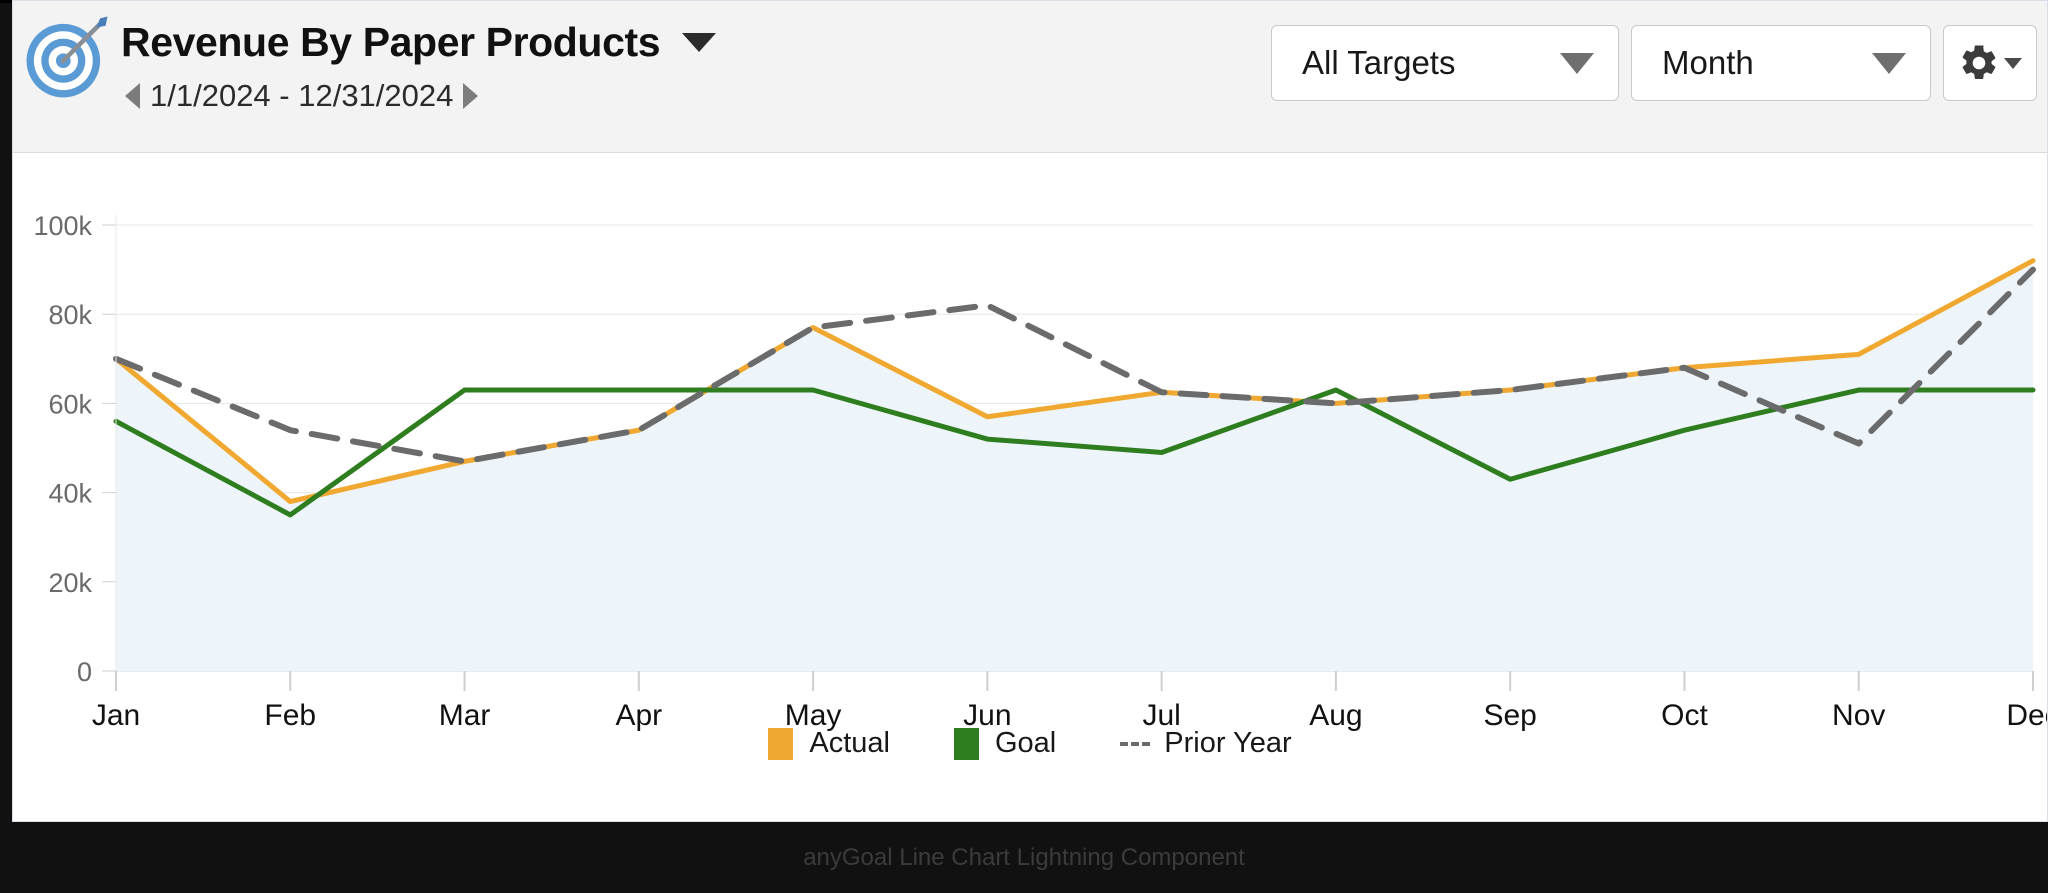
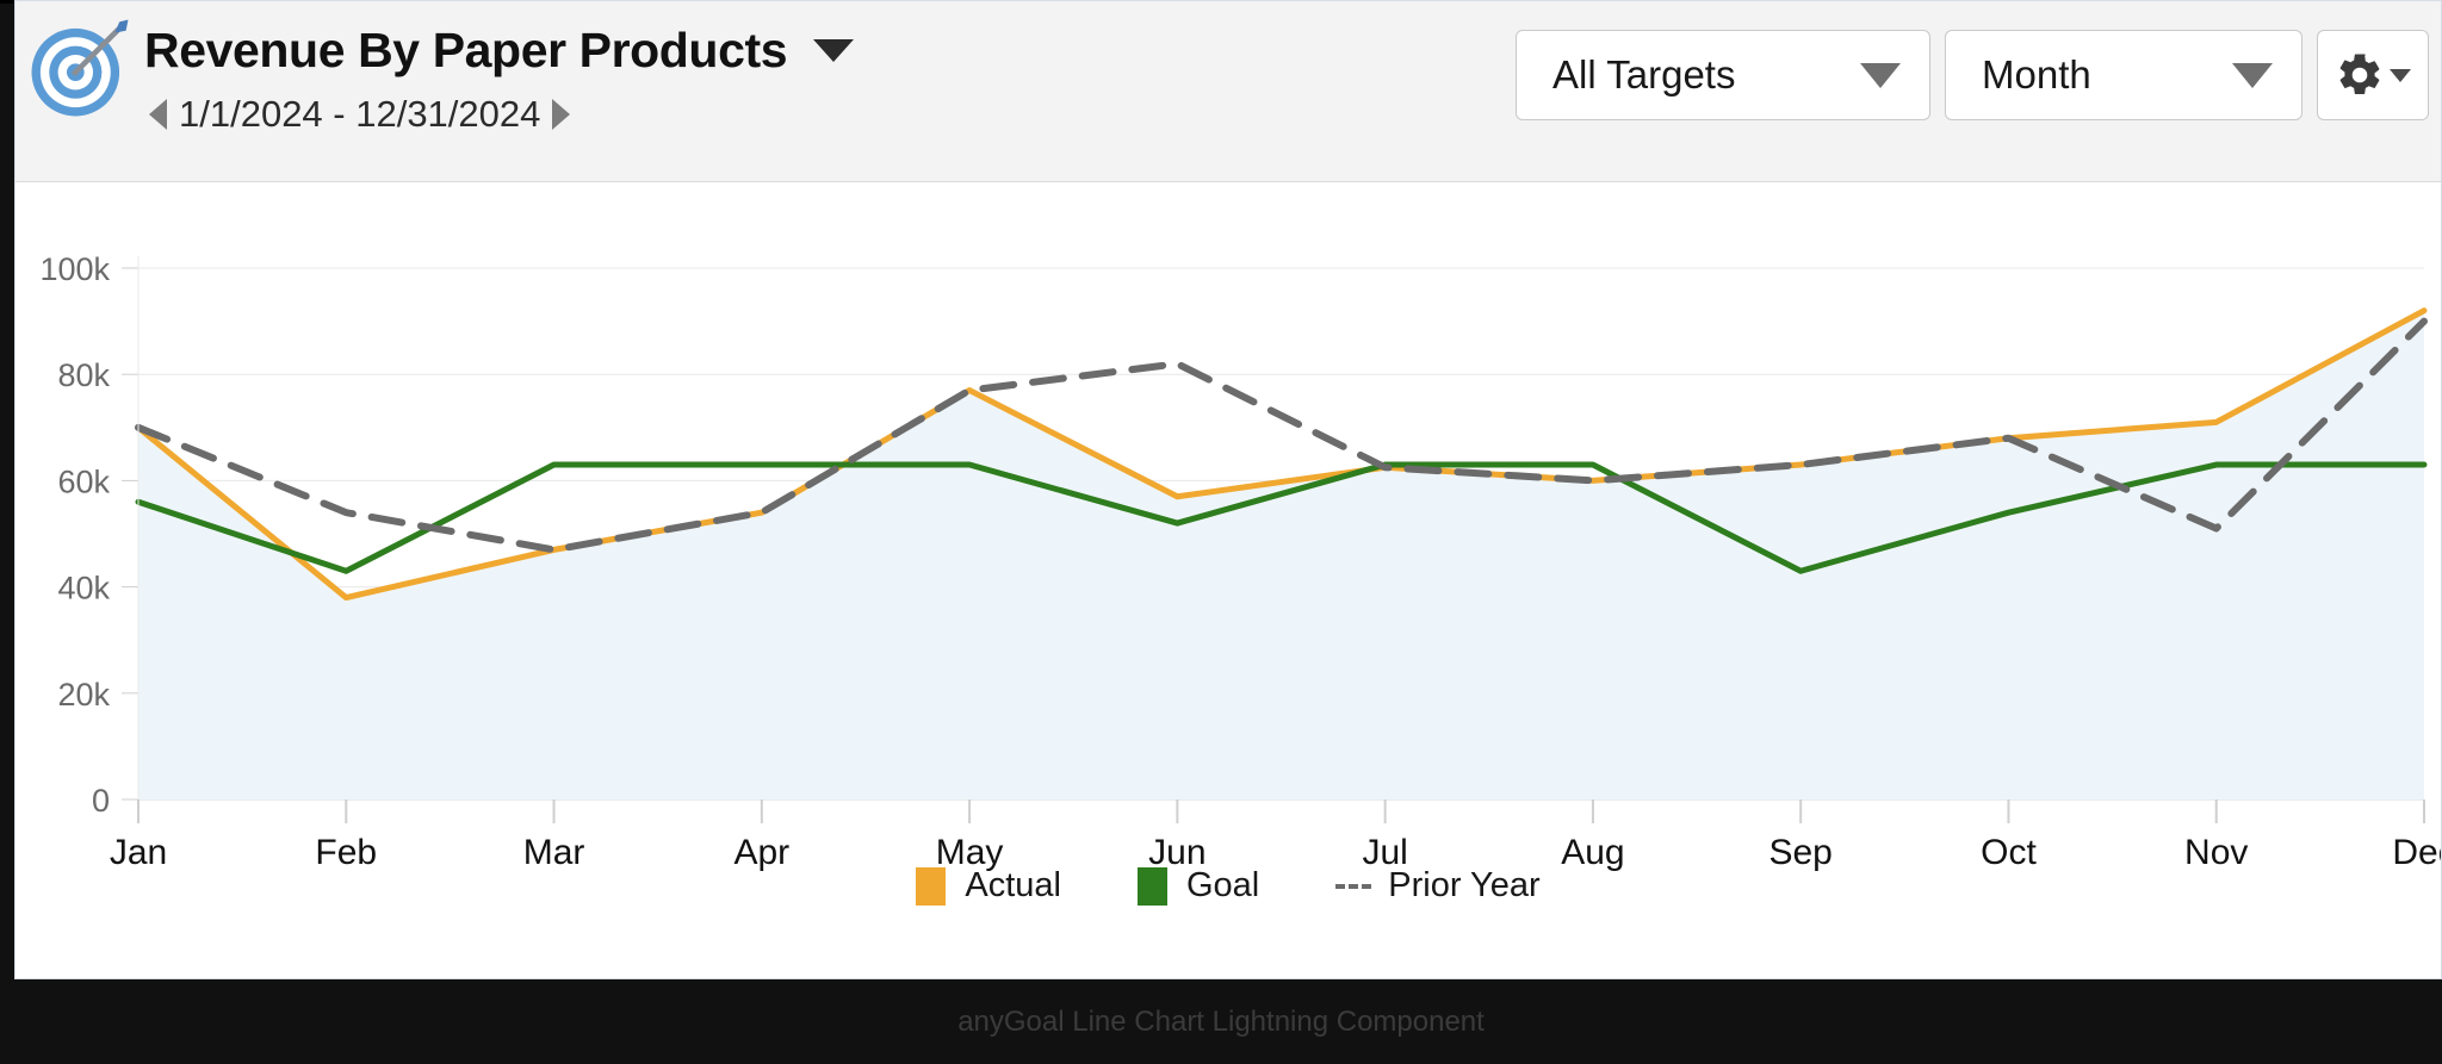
Goal/Feb: 35k -> 43k
Goal/Jul: 49k -> 63k
